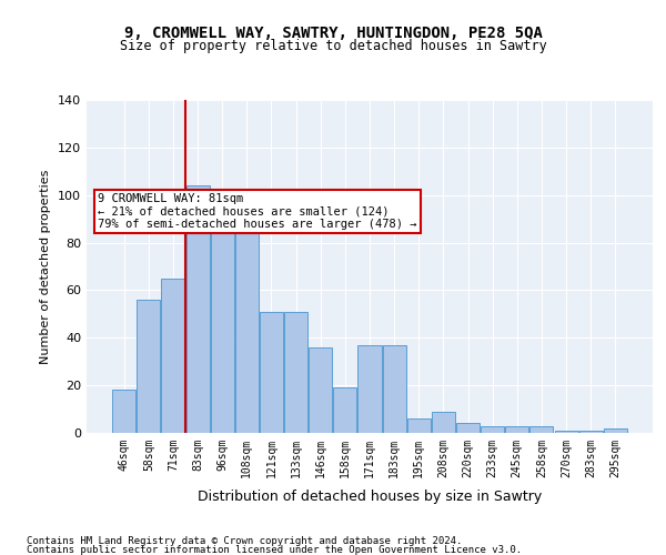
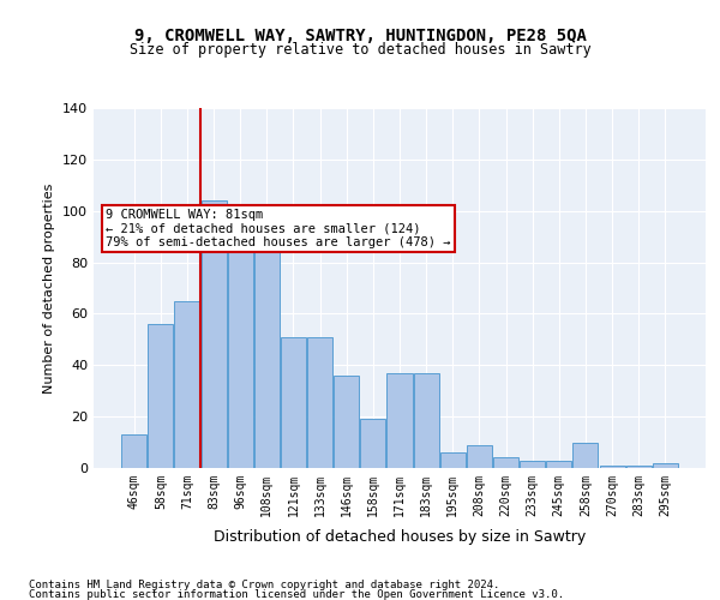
46sqm: 18 -> 13
258sqm: 3 -> 10
